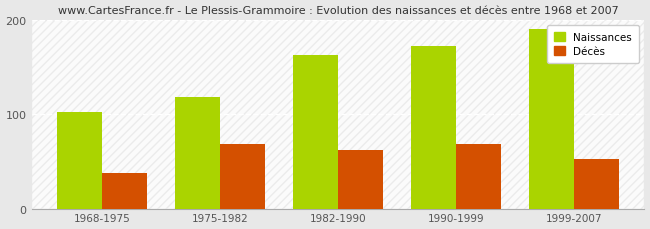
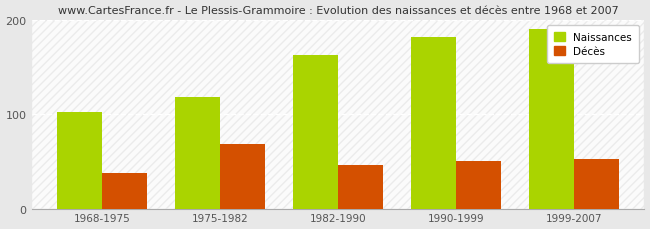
Décès/1982-1990: 62 -> 46
Naissances/1990-1999: 172 -> 182
Décès/1990-1999: 68 -> 50
